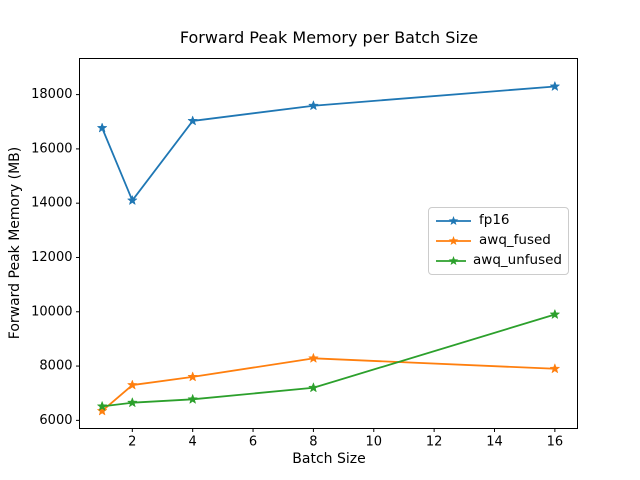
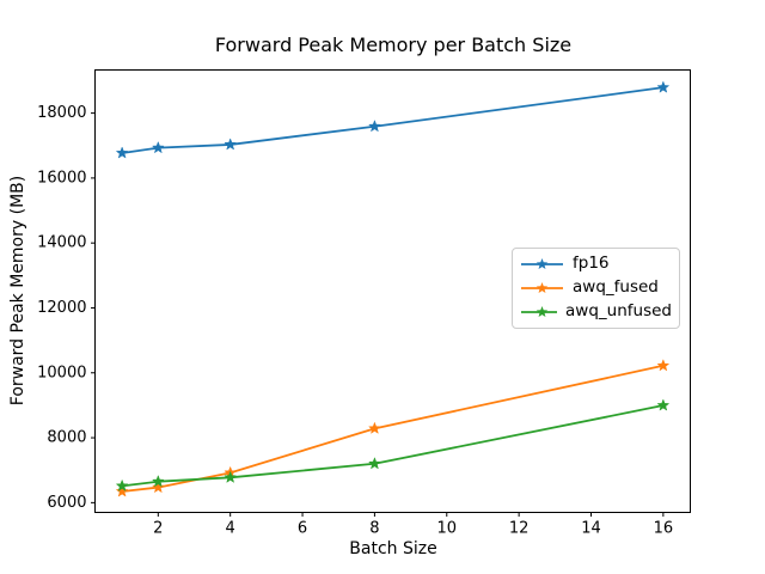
fp16/2: 14100 -> 16900
awq_fused/2: 7300 -> 6500
awq_fused/4: 7600 -> 6900
fp16/16: 18300 -> 18800
awq_fused/16: 7900 -> 10200
awq_unfused/16: 9900 -> 9000
